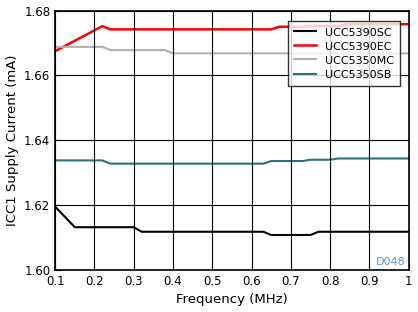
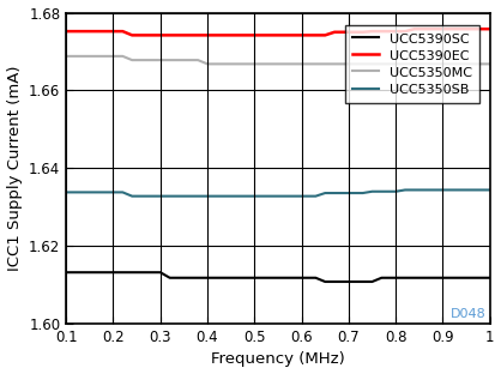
UCC5390SC/0.1: 1.6195 -> 1.6132
UCC5390EC/0.1: 1.6675 -> 1.6752
